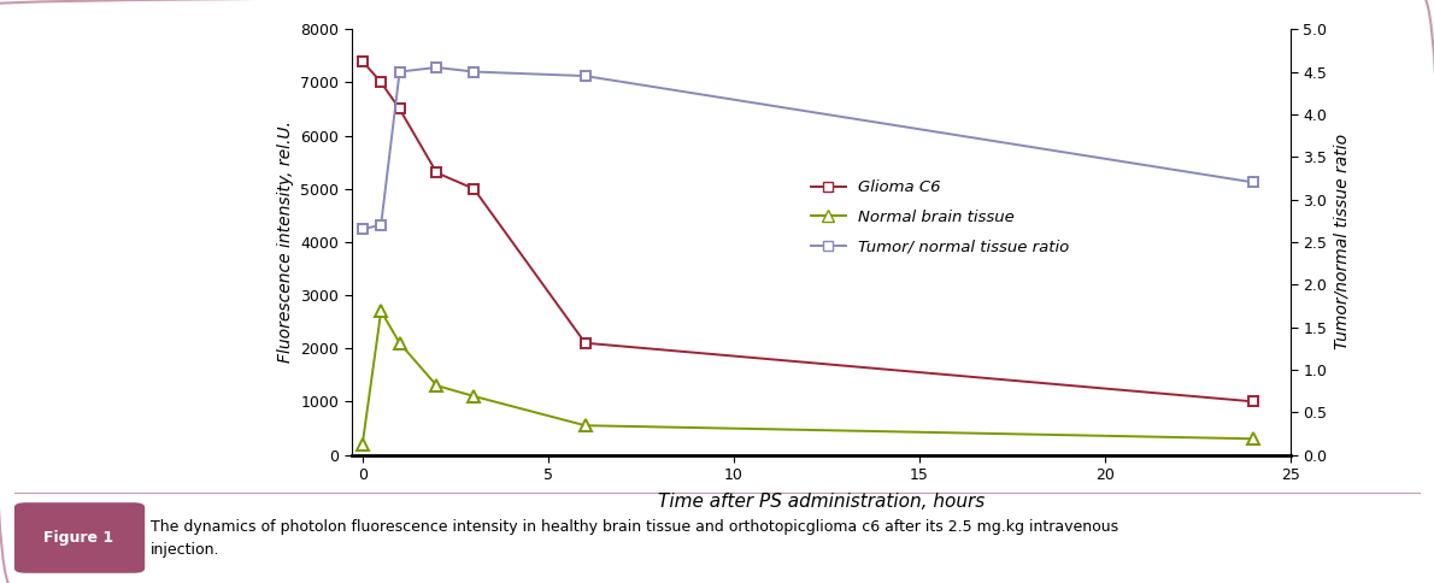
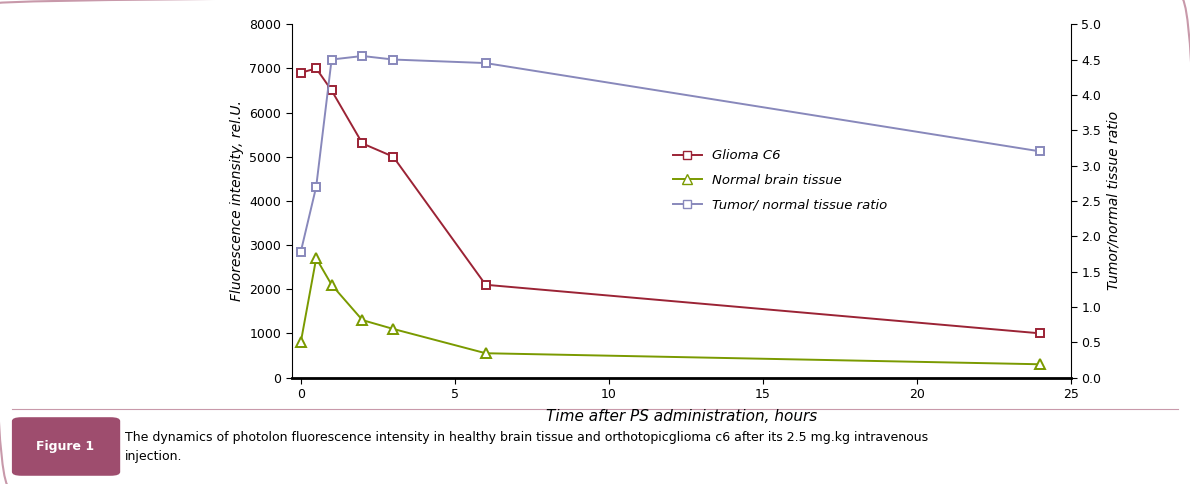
Glioma C6/0: 7400 -> 6900
Normal brain tissue/0: 200 -> 800
Tumor/ normal tissue ratio/0: 2.65 -> 1.78
